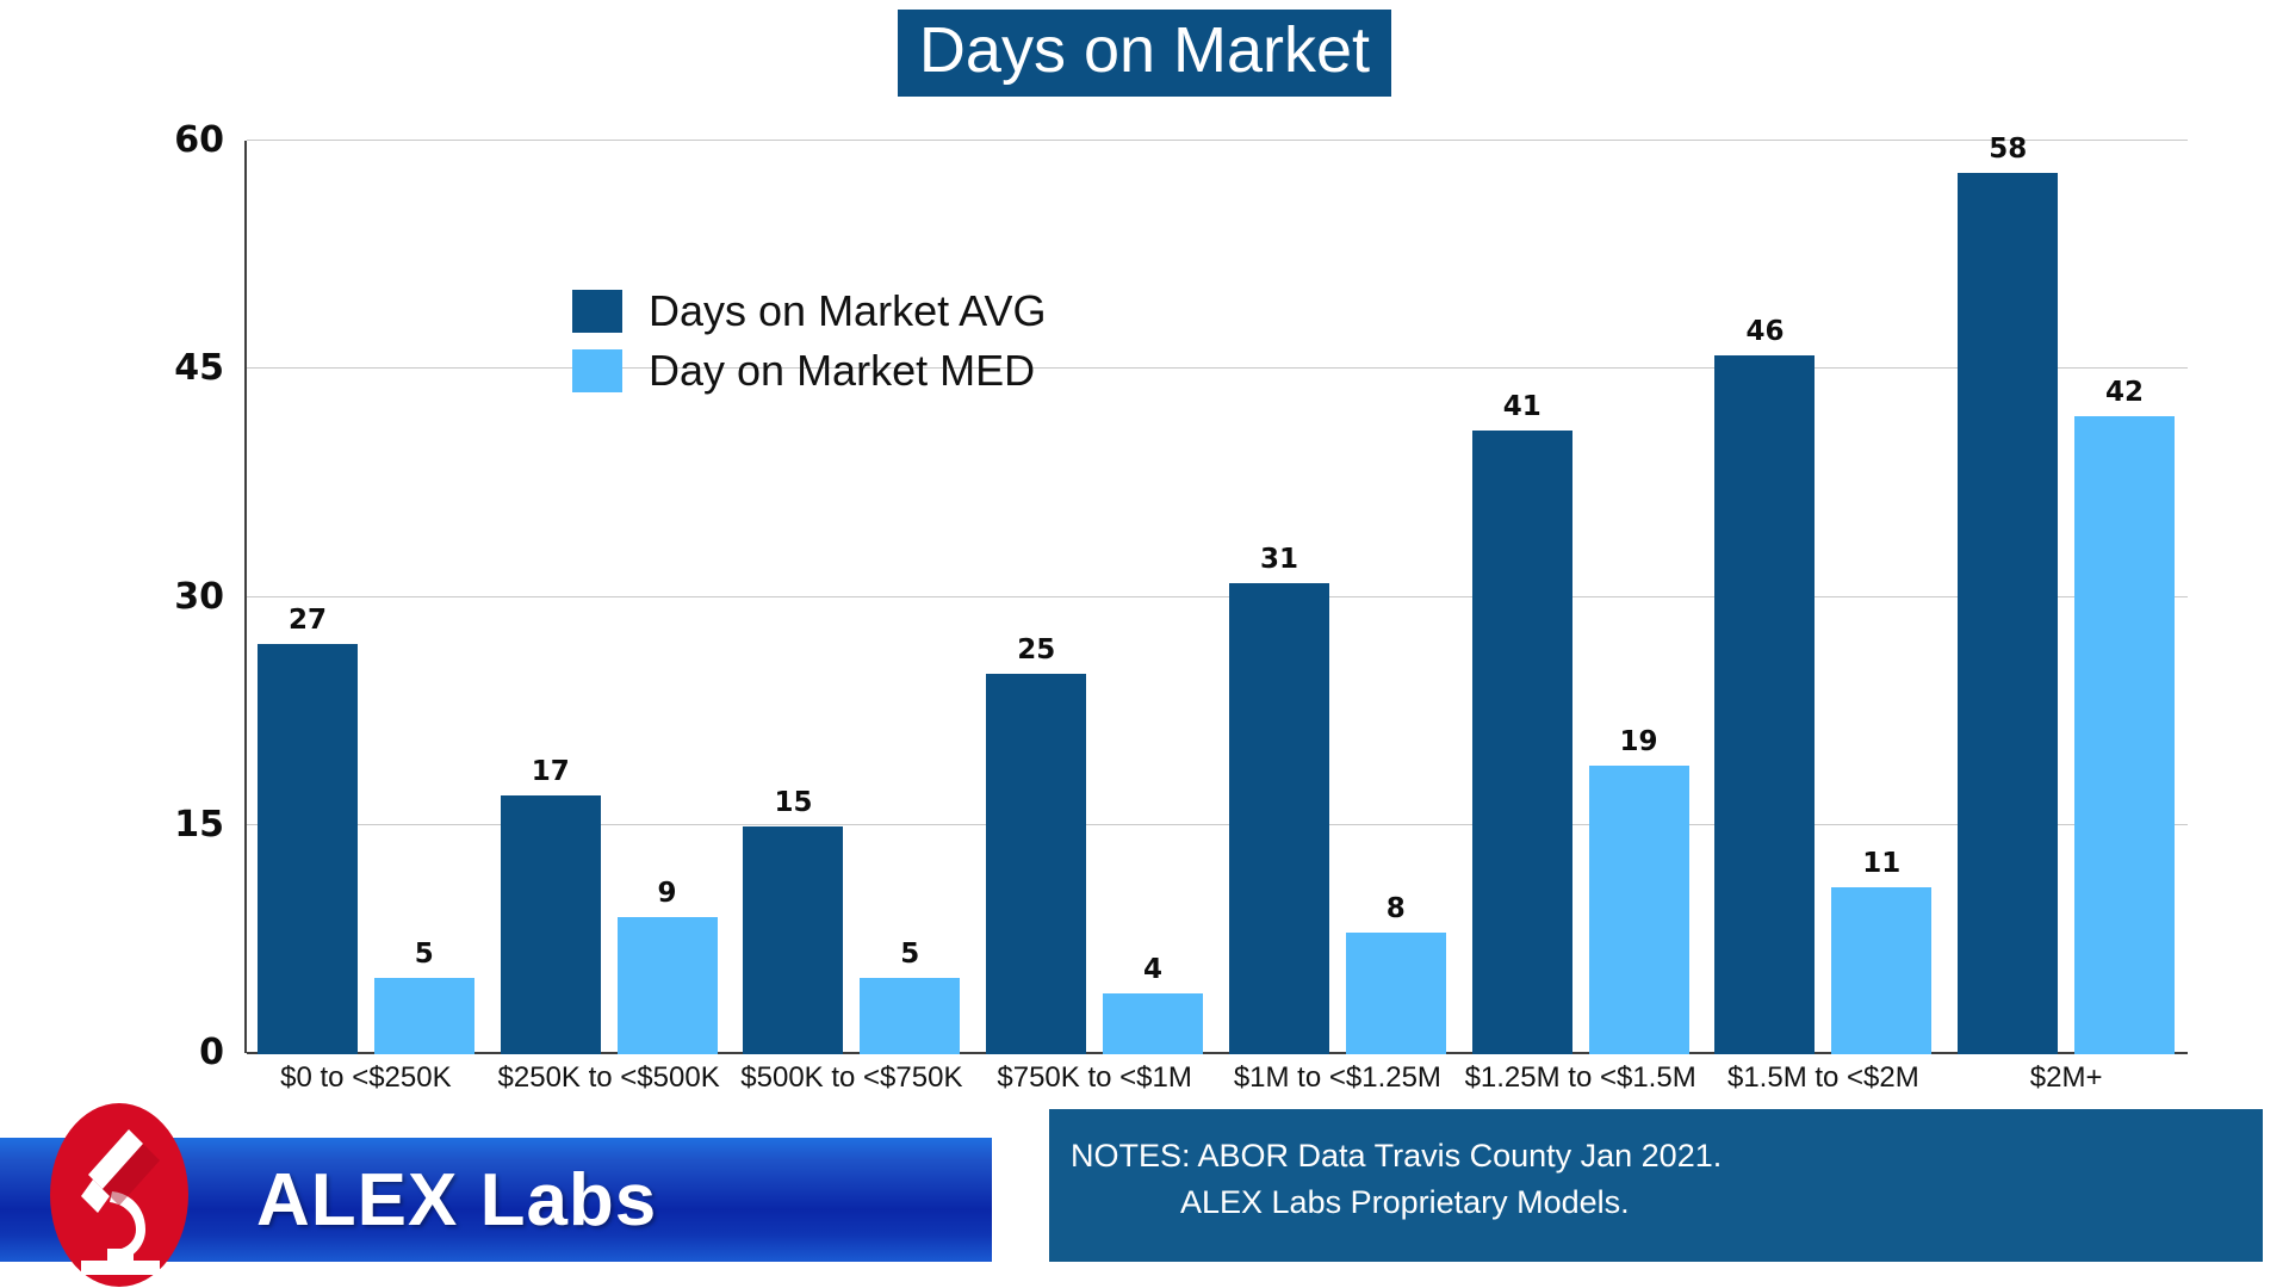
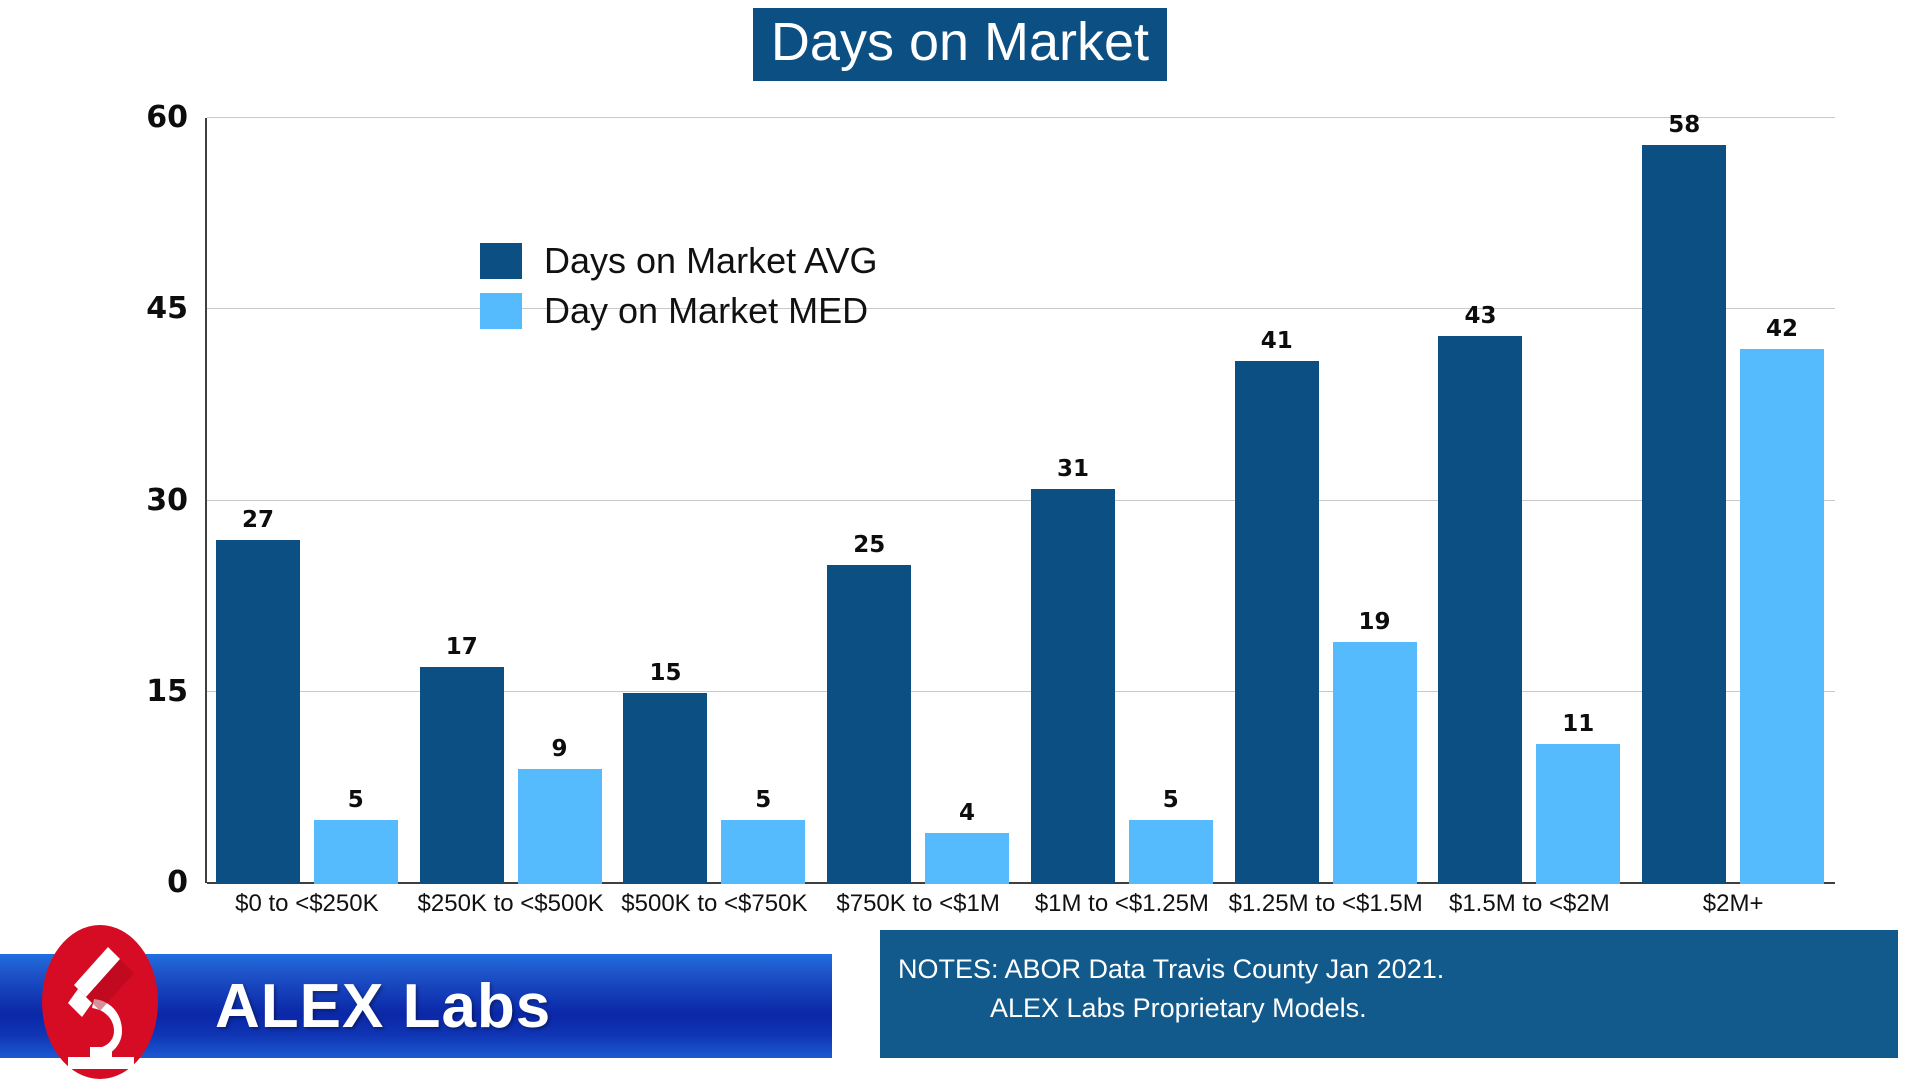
Day on Market MED/$1M to <$1.25M: 8 -> 5
Days on Market AVG/$1.5M to <$2M: 46 -> 43
